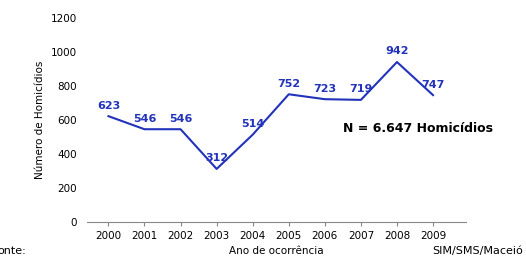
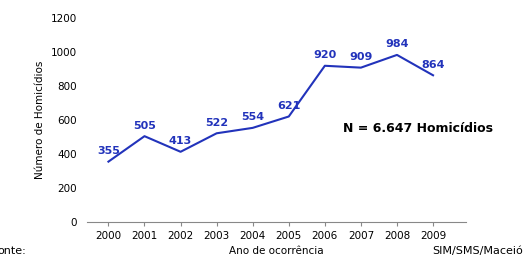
2000: 623 -> 355
2001: 546 -> 505
2002: 546 -> 413
2003: 312 -> 522
2004: 514 -> 554
2005: 752 -> 621
2006: 723 -> 920
2007: 719 -> 909
2008: 942 -> 984
2009: 747 -> 864
